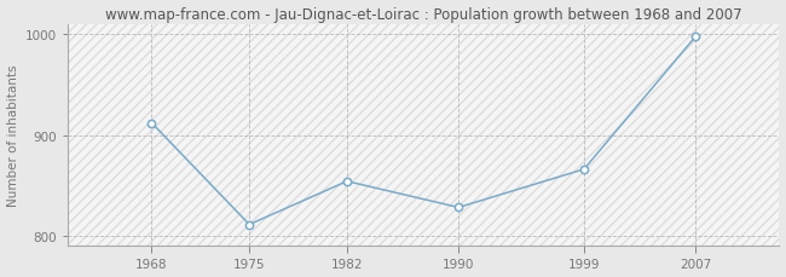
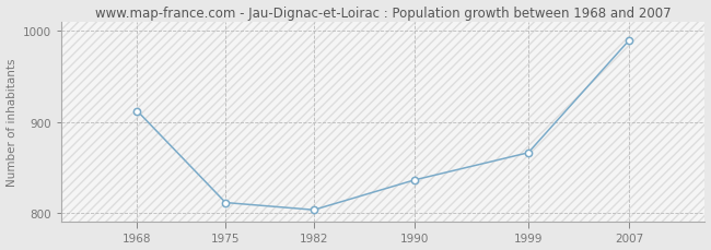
1982: 854 -> 803
1990: 828 -> 836
2007: 998 -> 990
